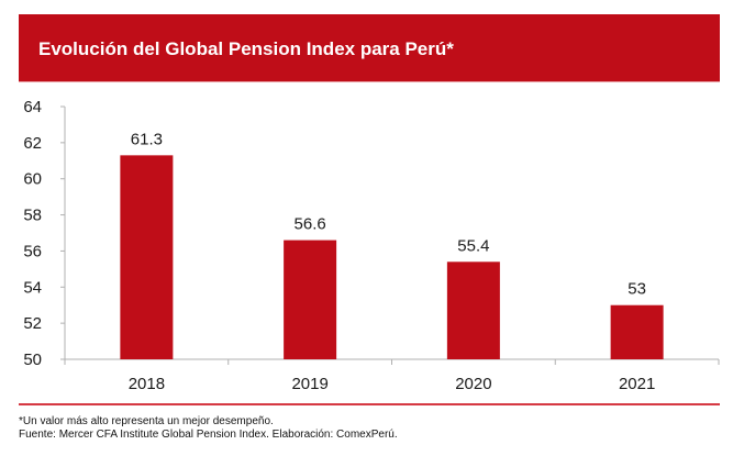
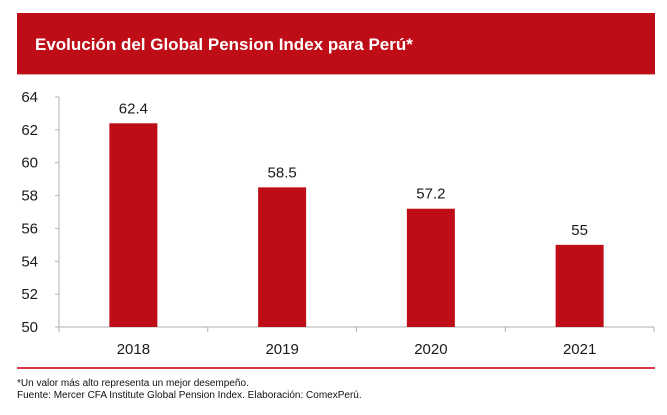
2018: 61.3 -> 62.4
2019: 56.6 -> 58.5
2020: 55.4 -> 57.2
2021: 53 -> 55
